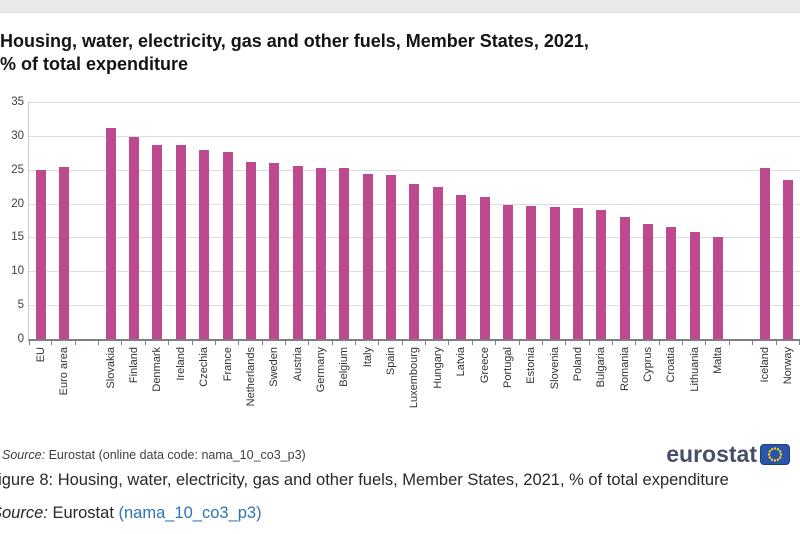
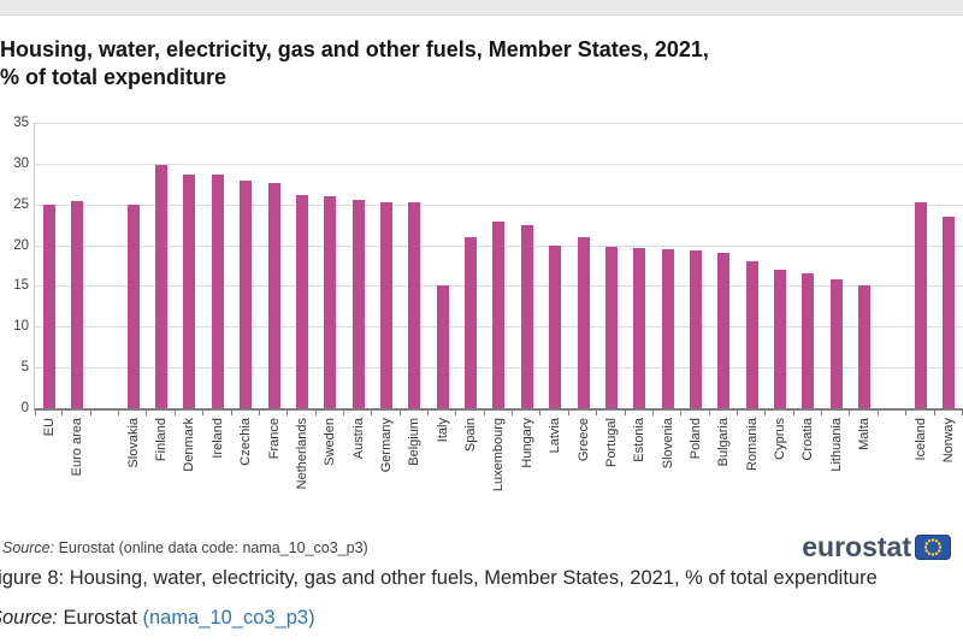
Slovakia: 31 -> 25
Italy: 24 -> 15
Spain: 24 -> 21
Latvia: 21 -> 20
